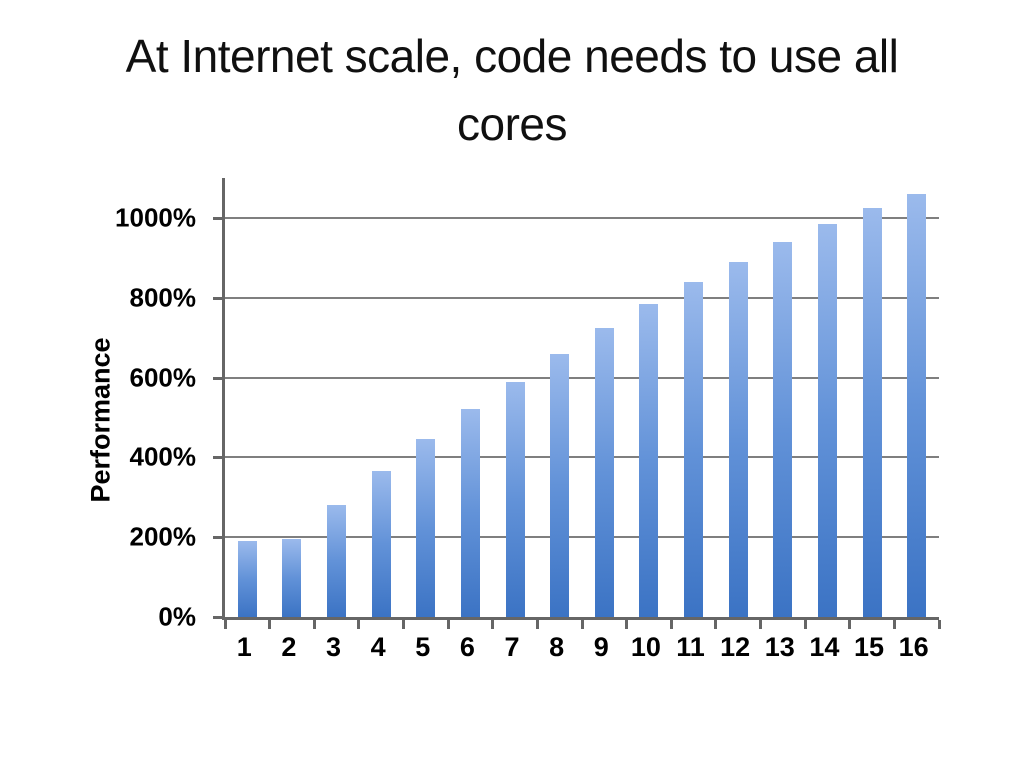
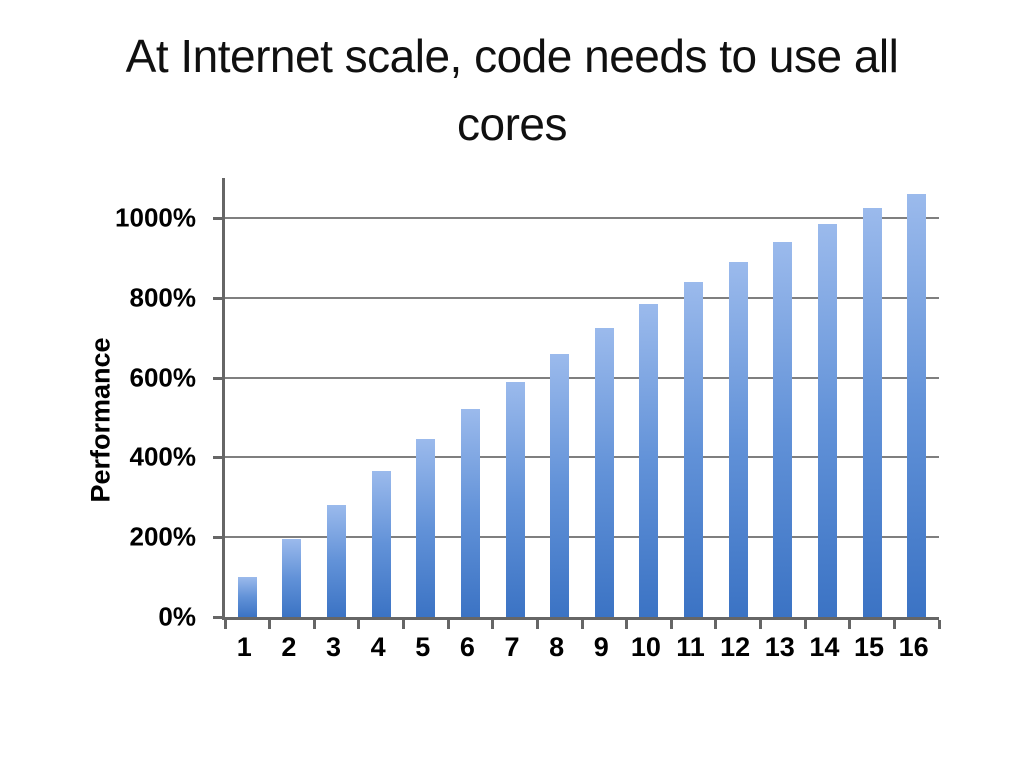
1: 190% -> 100%
